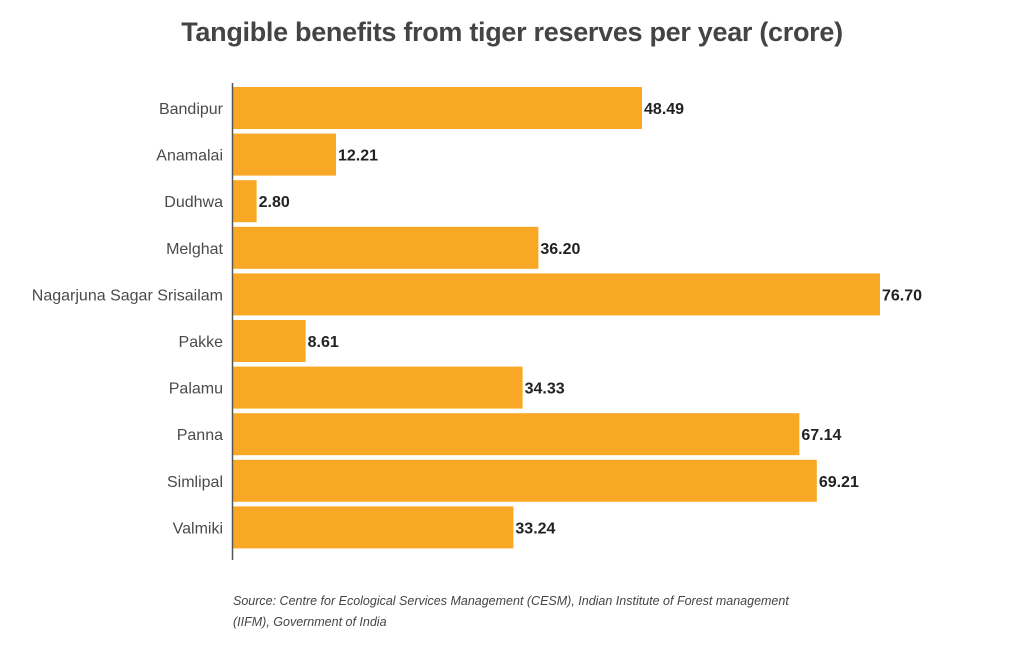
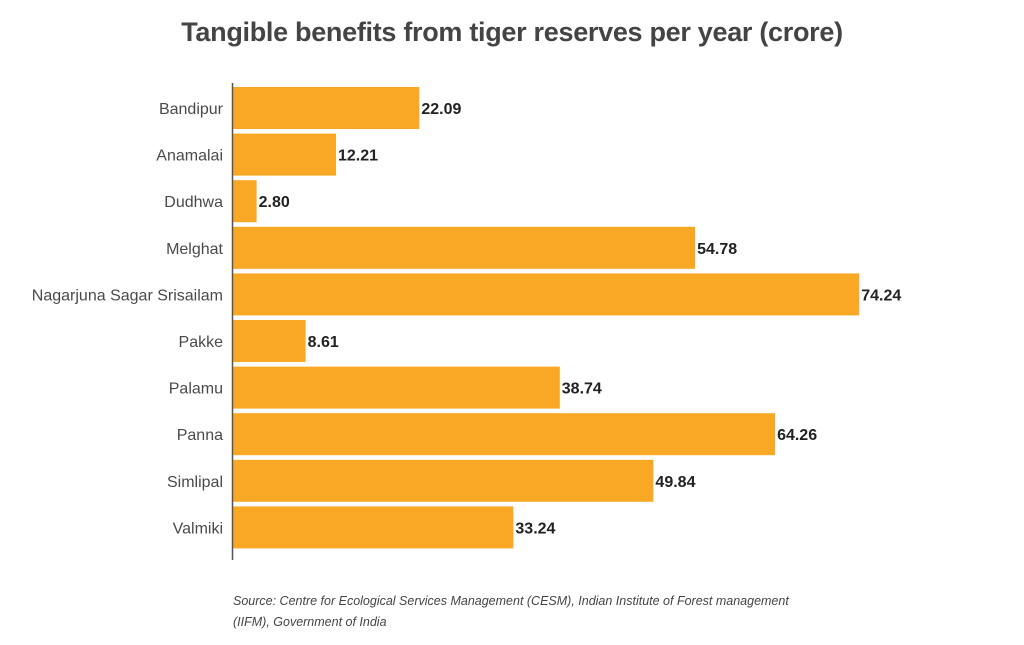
Bandipur: 48.49 -> 22.09
Melghat: 36.20 -> 54.78
Nagarjuna Sagar Srisailam: 76.70 -> 74.24
Palamu: 34.33 -> 38.74
Panna: 67.14 -> 64.26
Simlipal: 69.21 -> 49.84
